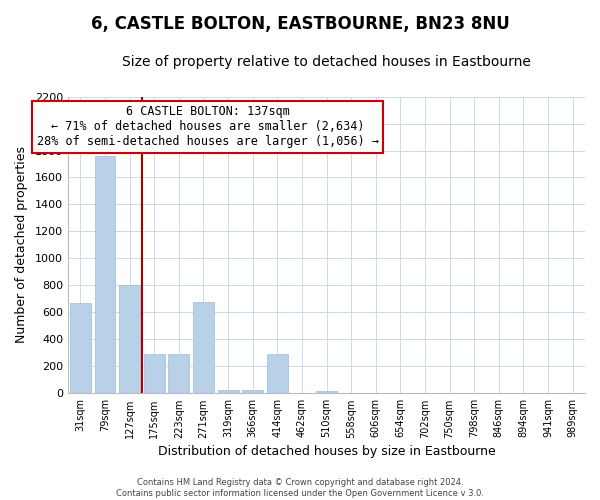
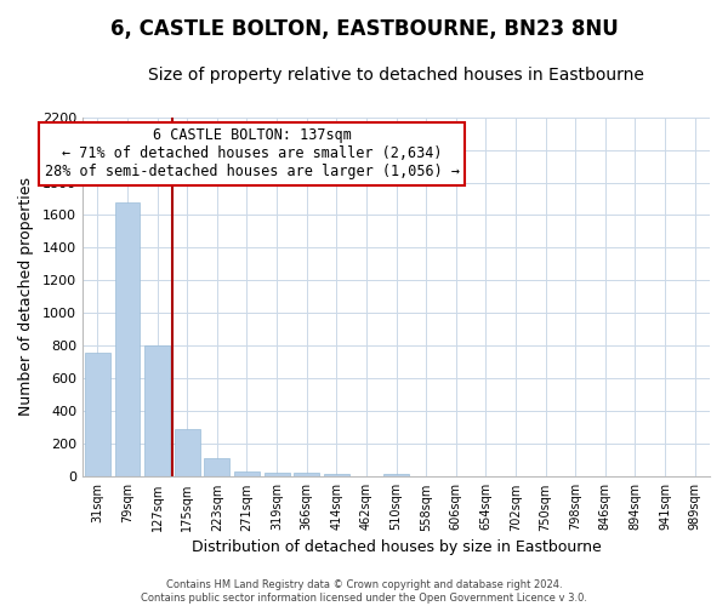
31sqm: 670 -> 760
79sqm: 1760 -> 1680
223sqm: 290 -> 110
271sqm: 680 -> 40
414sqm: 290 -> 20
